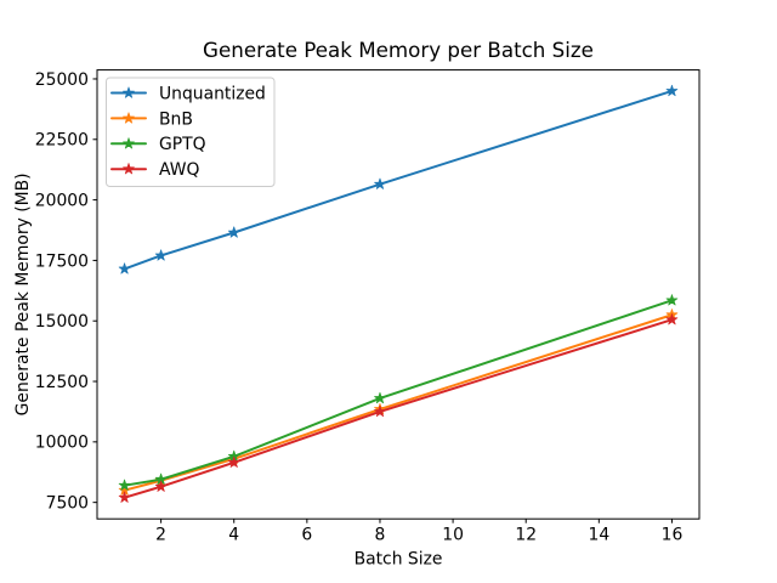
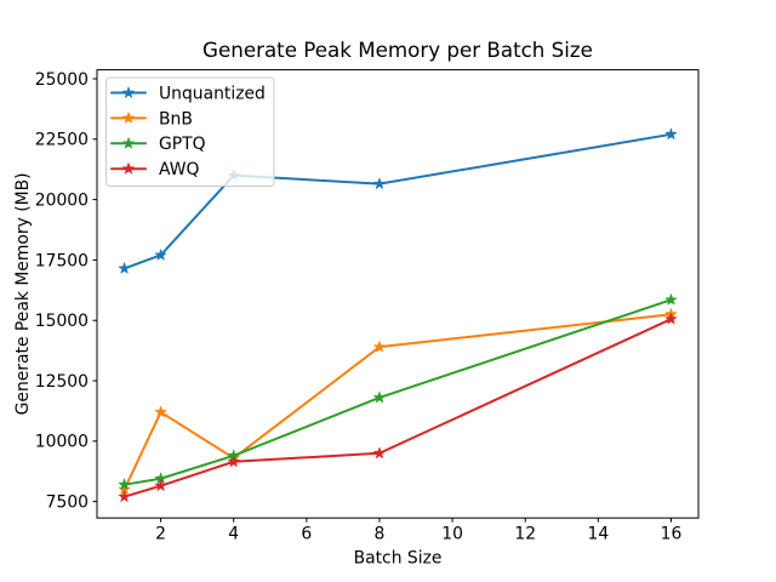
BnB/2: 8400 -> 11200
Unquantized/4: 18600 -> 21000
BnB/8: 11400 -> 13900
AWQ/8: 11200 -> 9500
Unquantized/16: 24500 -> 22700
